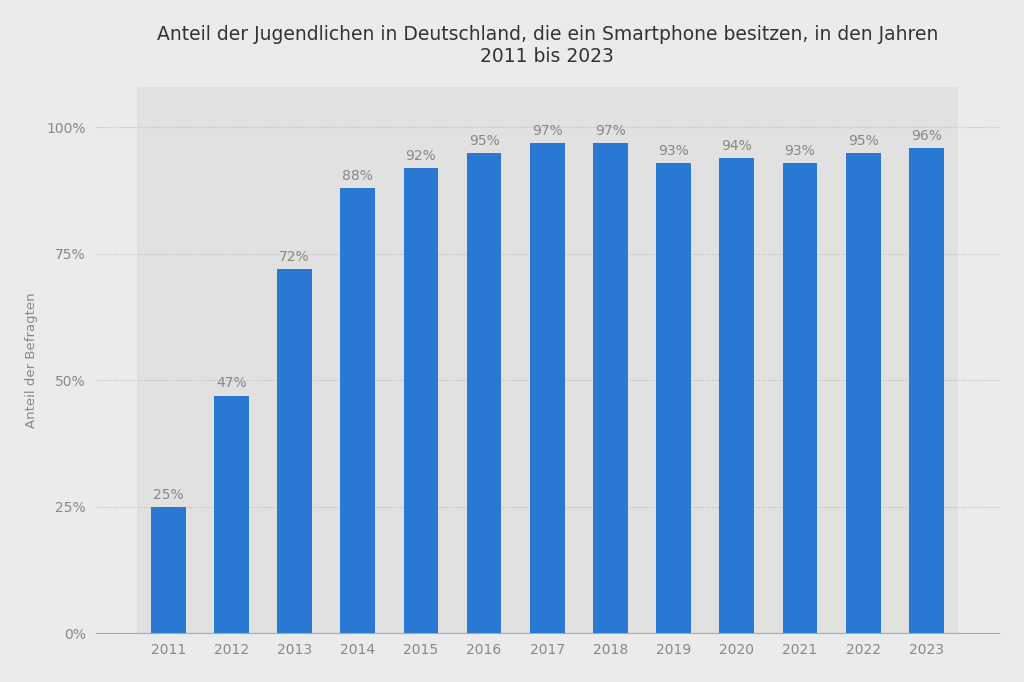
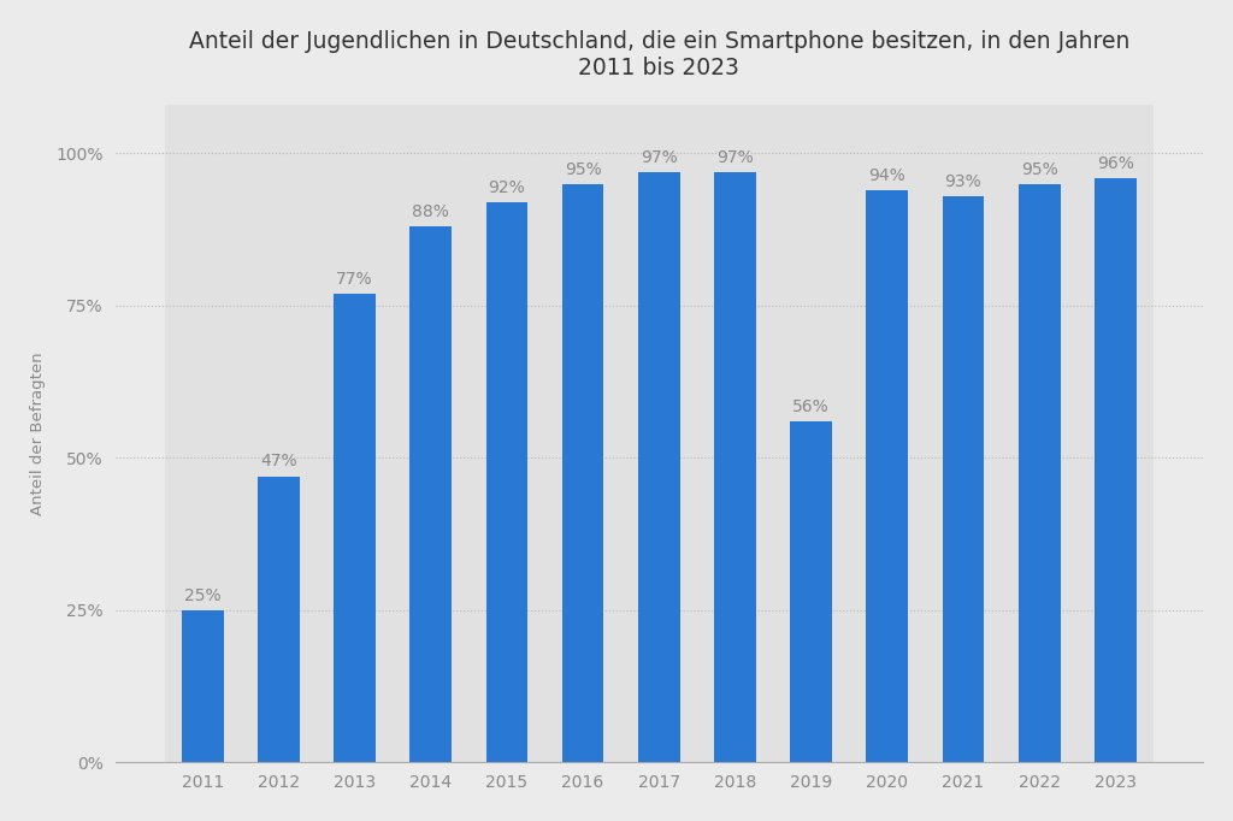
2013: 72% -> 77%
2019: 93% -> 56%
